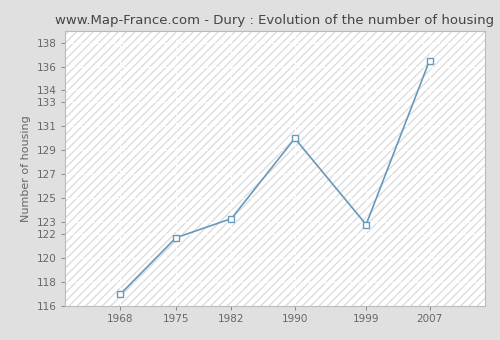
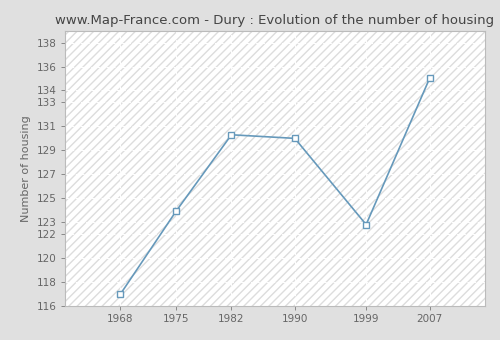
1975: 121.7 -> 123.9
1982: 123.3 -> 130.3
2007: 136.5 -> 135.0
